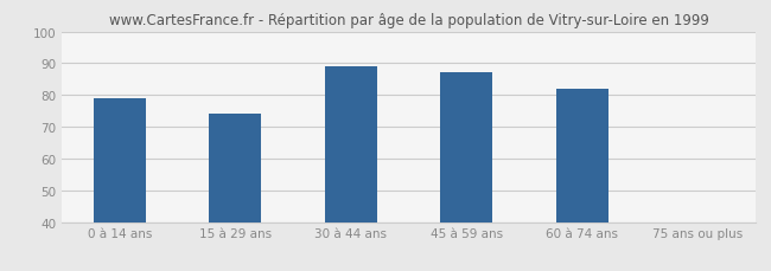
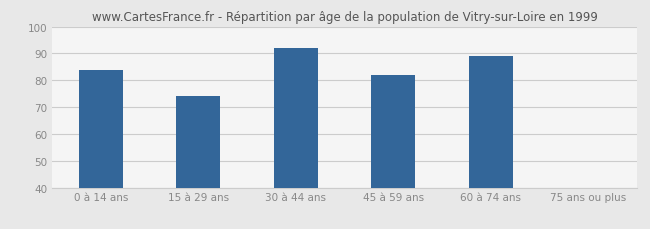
0 à 14 ans: 79 -> 84
30 à 44 ans: 89 -> 92
45 à 59 ans: 87 -> 82
60 à 74 ans: 82 -> 89
